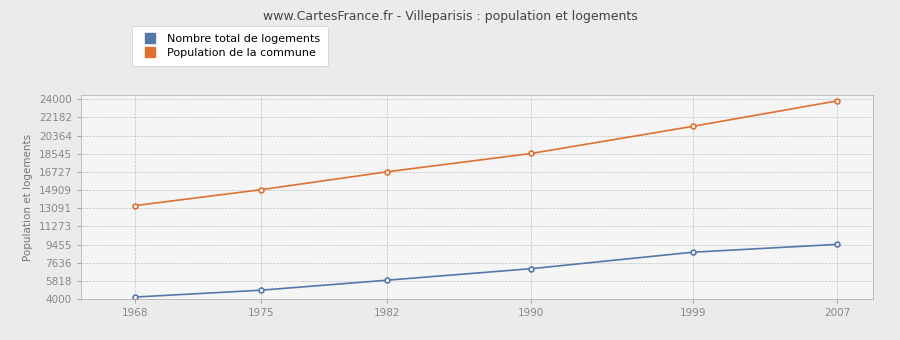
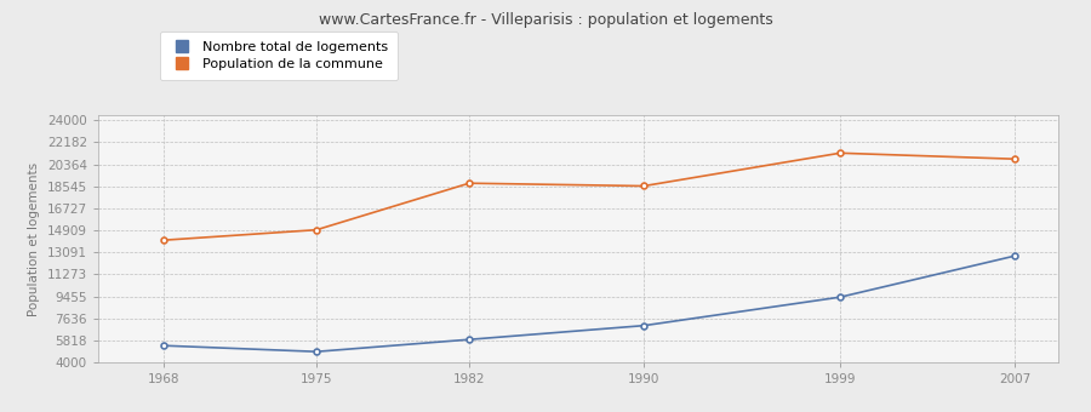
Nombre total de logements/1968: 4200 -> 5400
Population de la commune/1968: 13400 -> 14100
Population de la commune/1982: 16700 -> 18800
Nombre total de logements/1999: 8700 -> 9400
Nombre total de logements/2007: 9500 -> 12800
Population de la commune/2007: 23800 -> 20800
